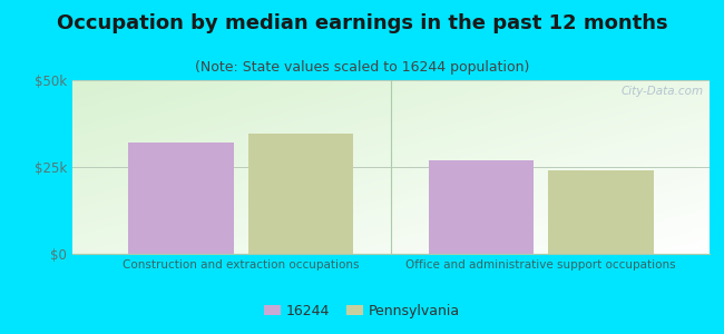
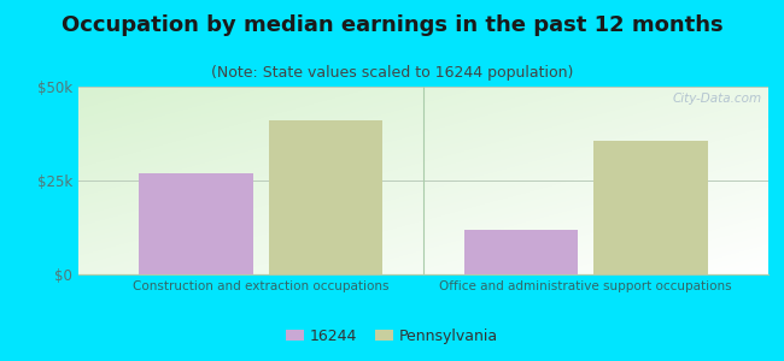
16244/Construction and extraction occupations: $32k -> $27k
Pennsylvania/Construction and extraction occupations: $34.5k -> $41.0k
16244/Office and administrative support occupations: $27k -> $12k
Pennsylvania/Office and administrative support occupations: $24.0k -> $35.5k
